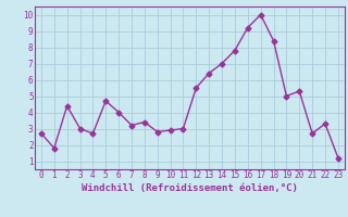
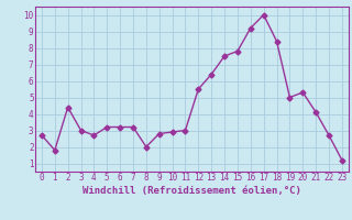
5: 4.7 -> 3.2
6: 4.0 -> 3.2
8: 3.4 -> 2.0
14: 7.0 -> 7.5
21: 2.7 -> 4.1
22: 3.3 -> 2.7
